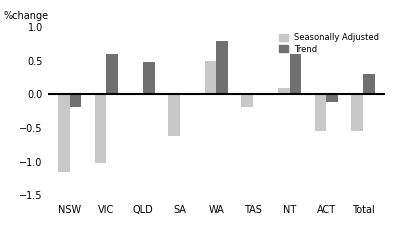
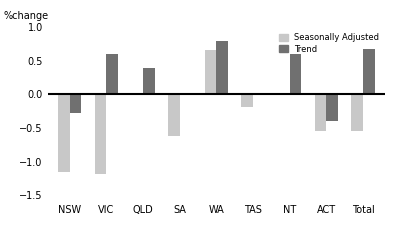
Trend/NSW: -0.18 -> -0.28
Seasonally Adjusted/VIC: -1.02 -> -1.18
Trend/QLD: 0.48 -> 0.40
Seasonally Adjusted/WA: 0.50 -> 0.66
Seasonally Adjusted/NT: 0.10 -> 0.02
Trend/ACT: -0.12 -> -0.40
Trend/Total: 0.30 -> 0.68
